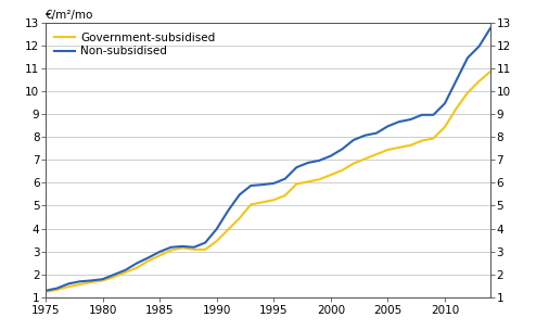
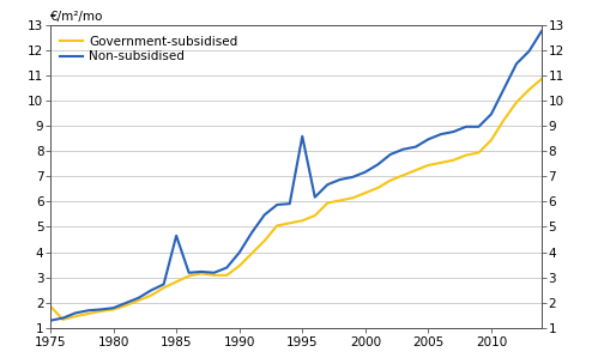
Government-subsidised/1975: 1.22 -> 1.85
Non-subsidised/1985: 2.98 -> 4.65
Non-subsidised/1995: 5.98 -> 8.60
